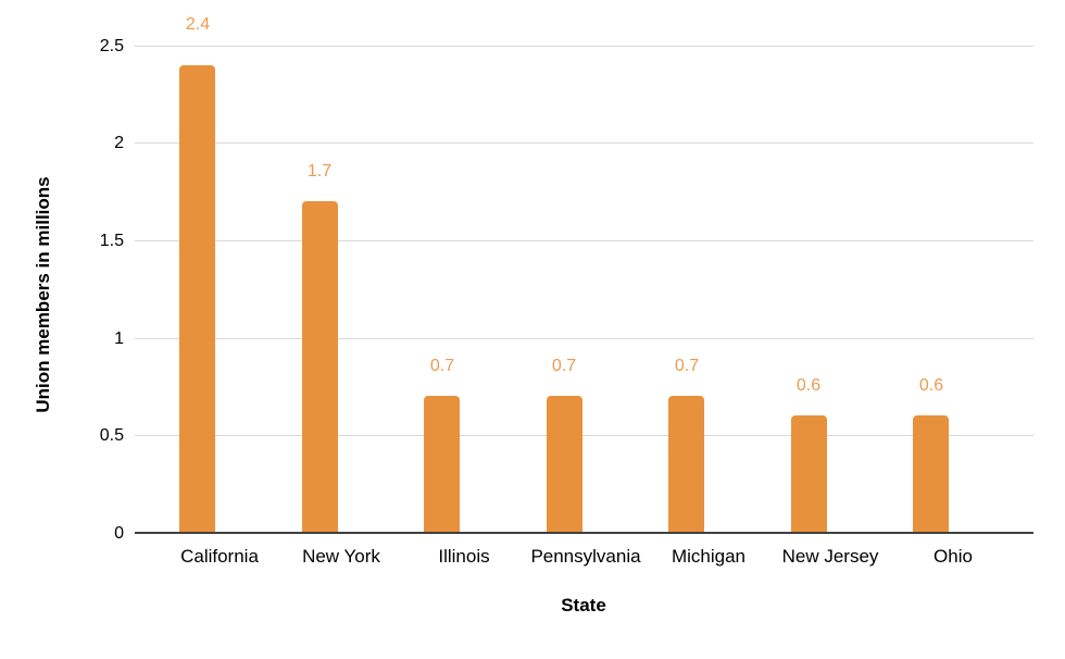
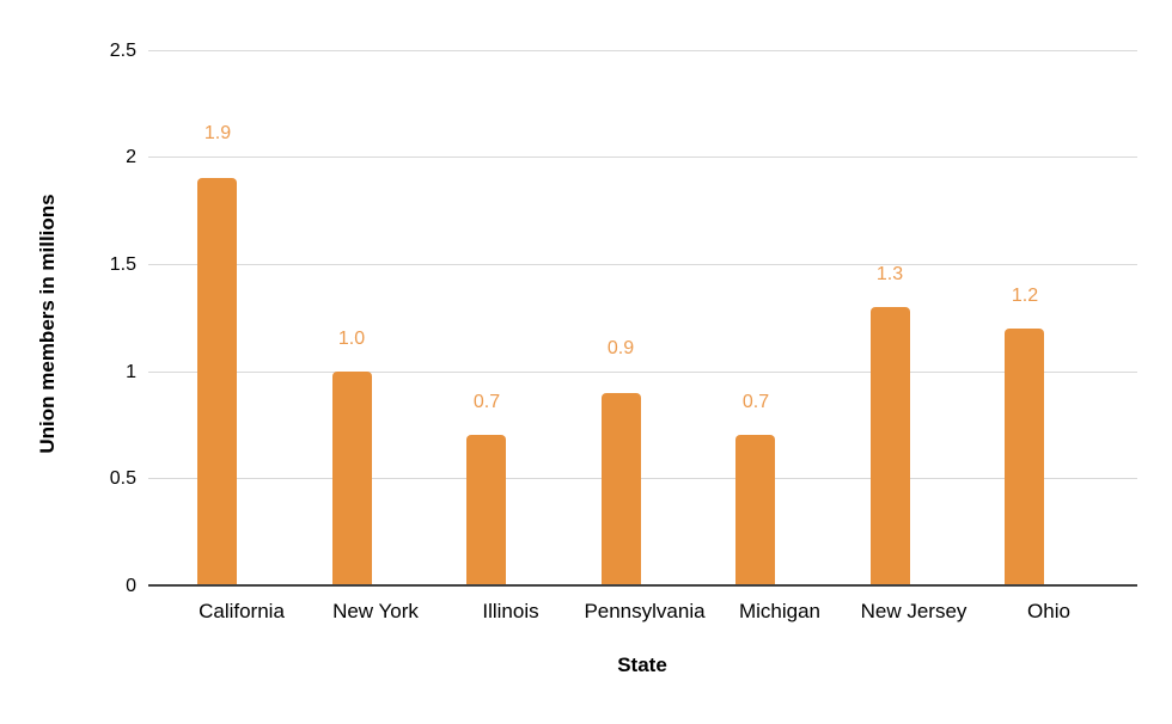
California: 2.4 -> 1.9
New York: 1.7 -> 1.0
Pennsylvania: 0.7 -> 0.9
New Jersey: 0.6 -> 1.3
Ohio: 0.6 -> 1.2
